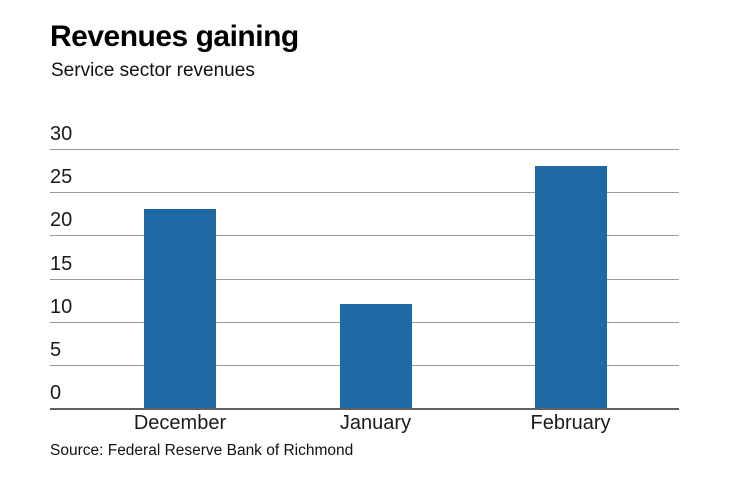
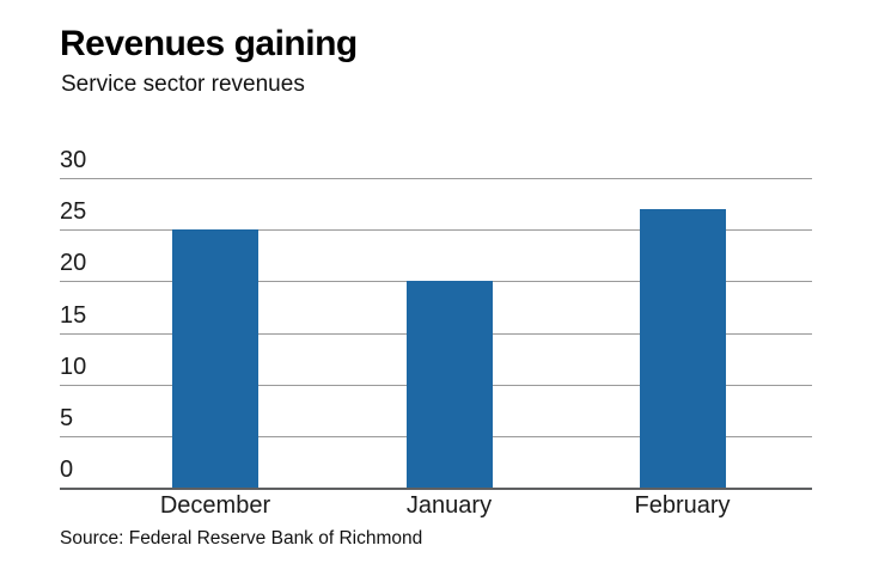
December: 23 -> 25
January: 12 -> 20
February: 28 -> 27
